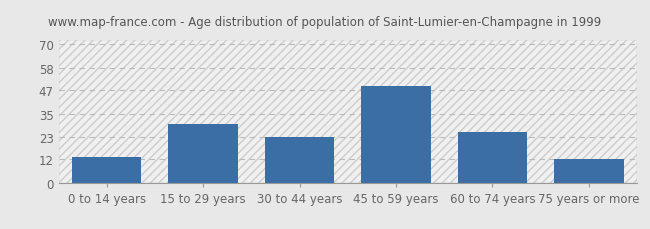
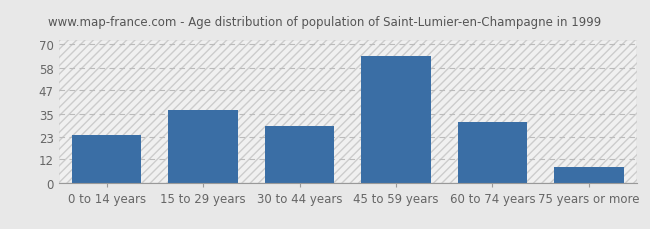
0 to 14 years: 13 -> 24
15 to 29 years: 30 -> 37
30 to 44 years: 23 -> 29
45 to 59 years: 49 -> 64
60 to 74 years: 26 -> 31
75 years or more: 12 -> 8
